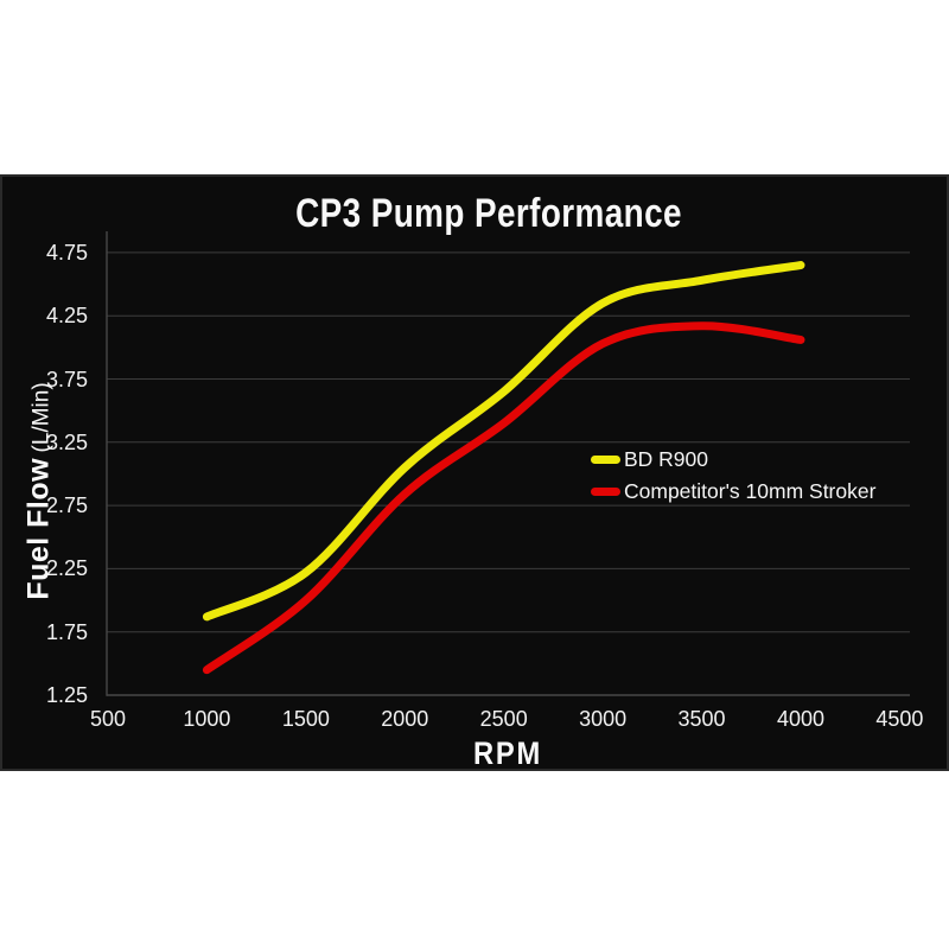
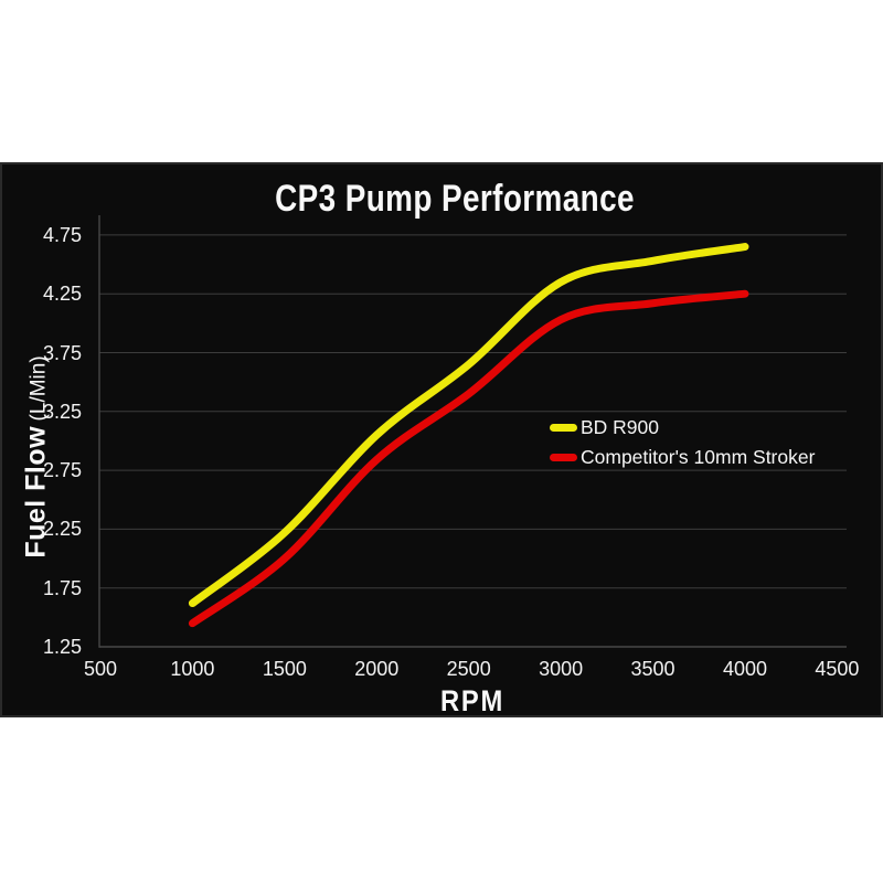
BD R900/1000: 1.87 -> 1.62
Competitor's 10mm Stroker/4000: 4.06 -> 4.25
